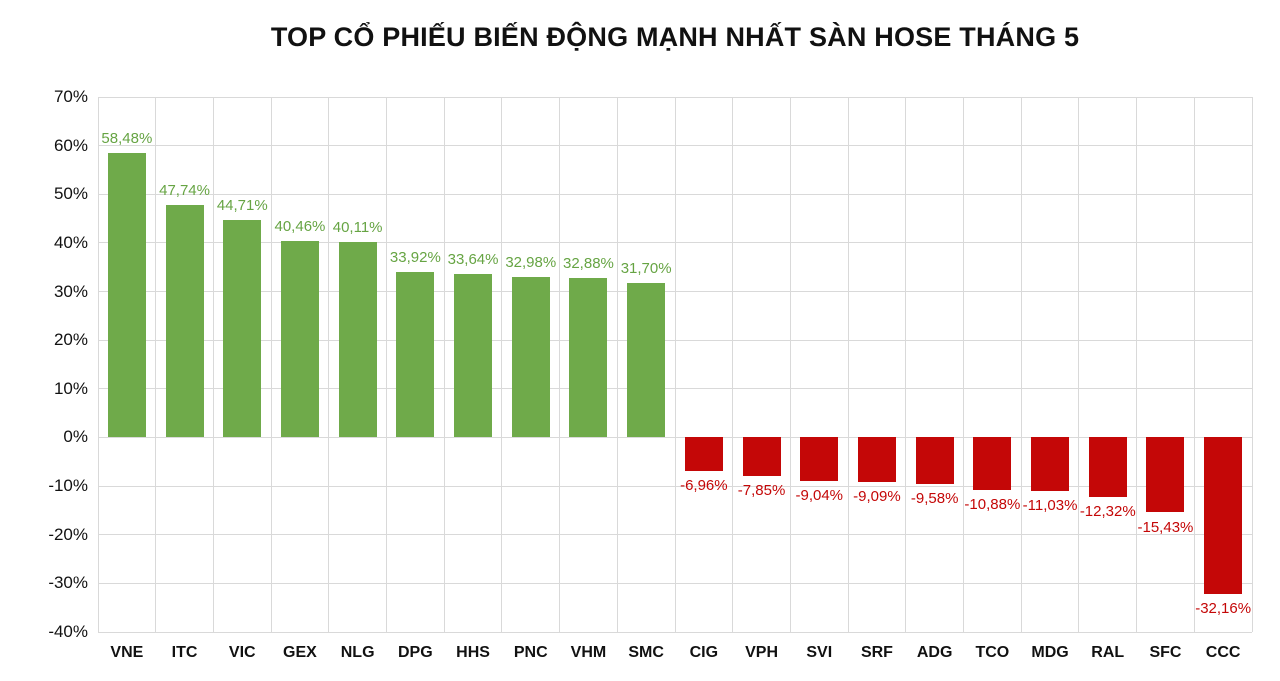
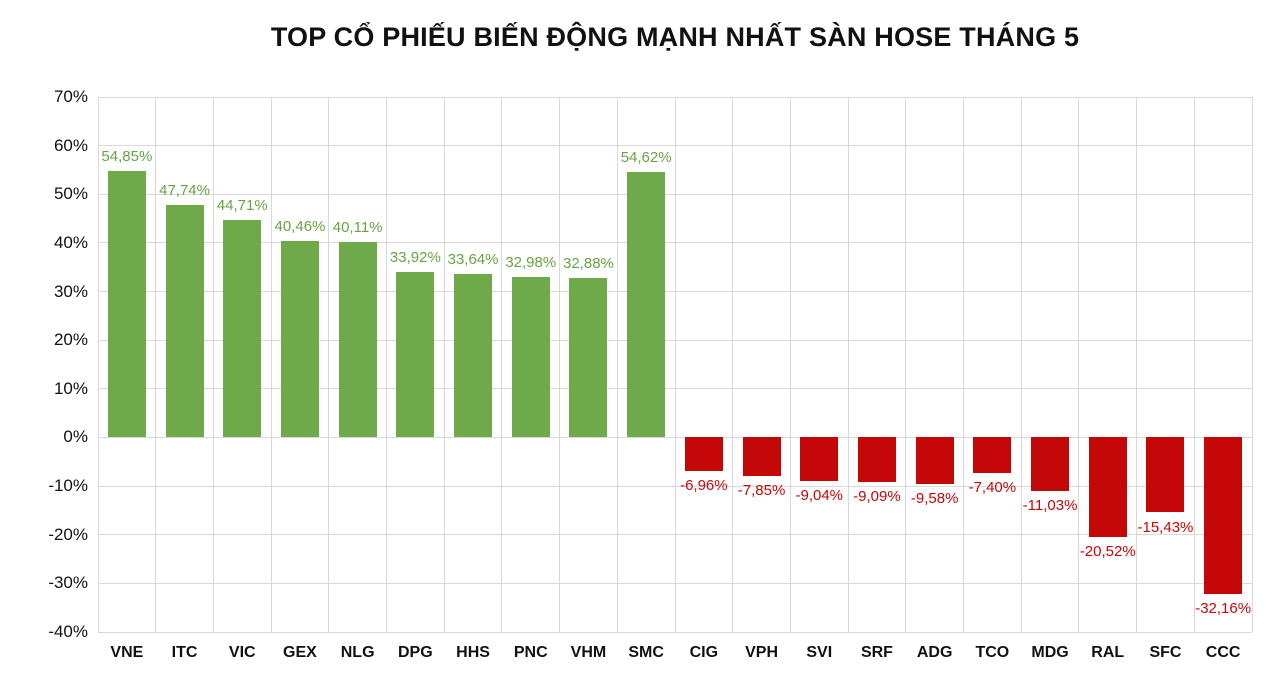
VNE: 58,48% -> 54,85%
SMC: 31,70% -> 54,62%
TCO: -10,88% -> -7,40%
RAL: -12,32% -> -20,52%
